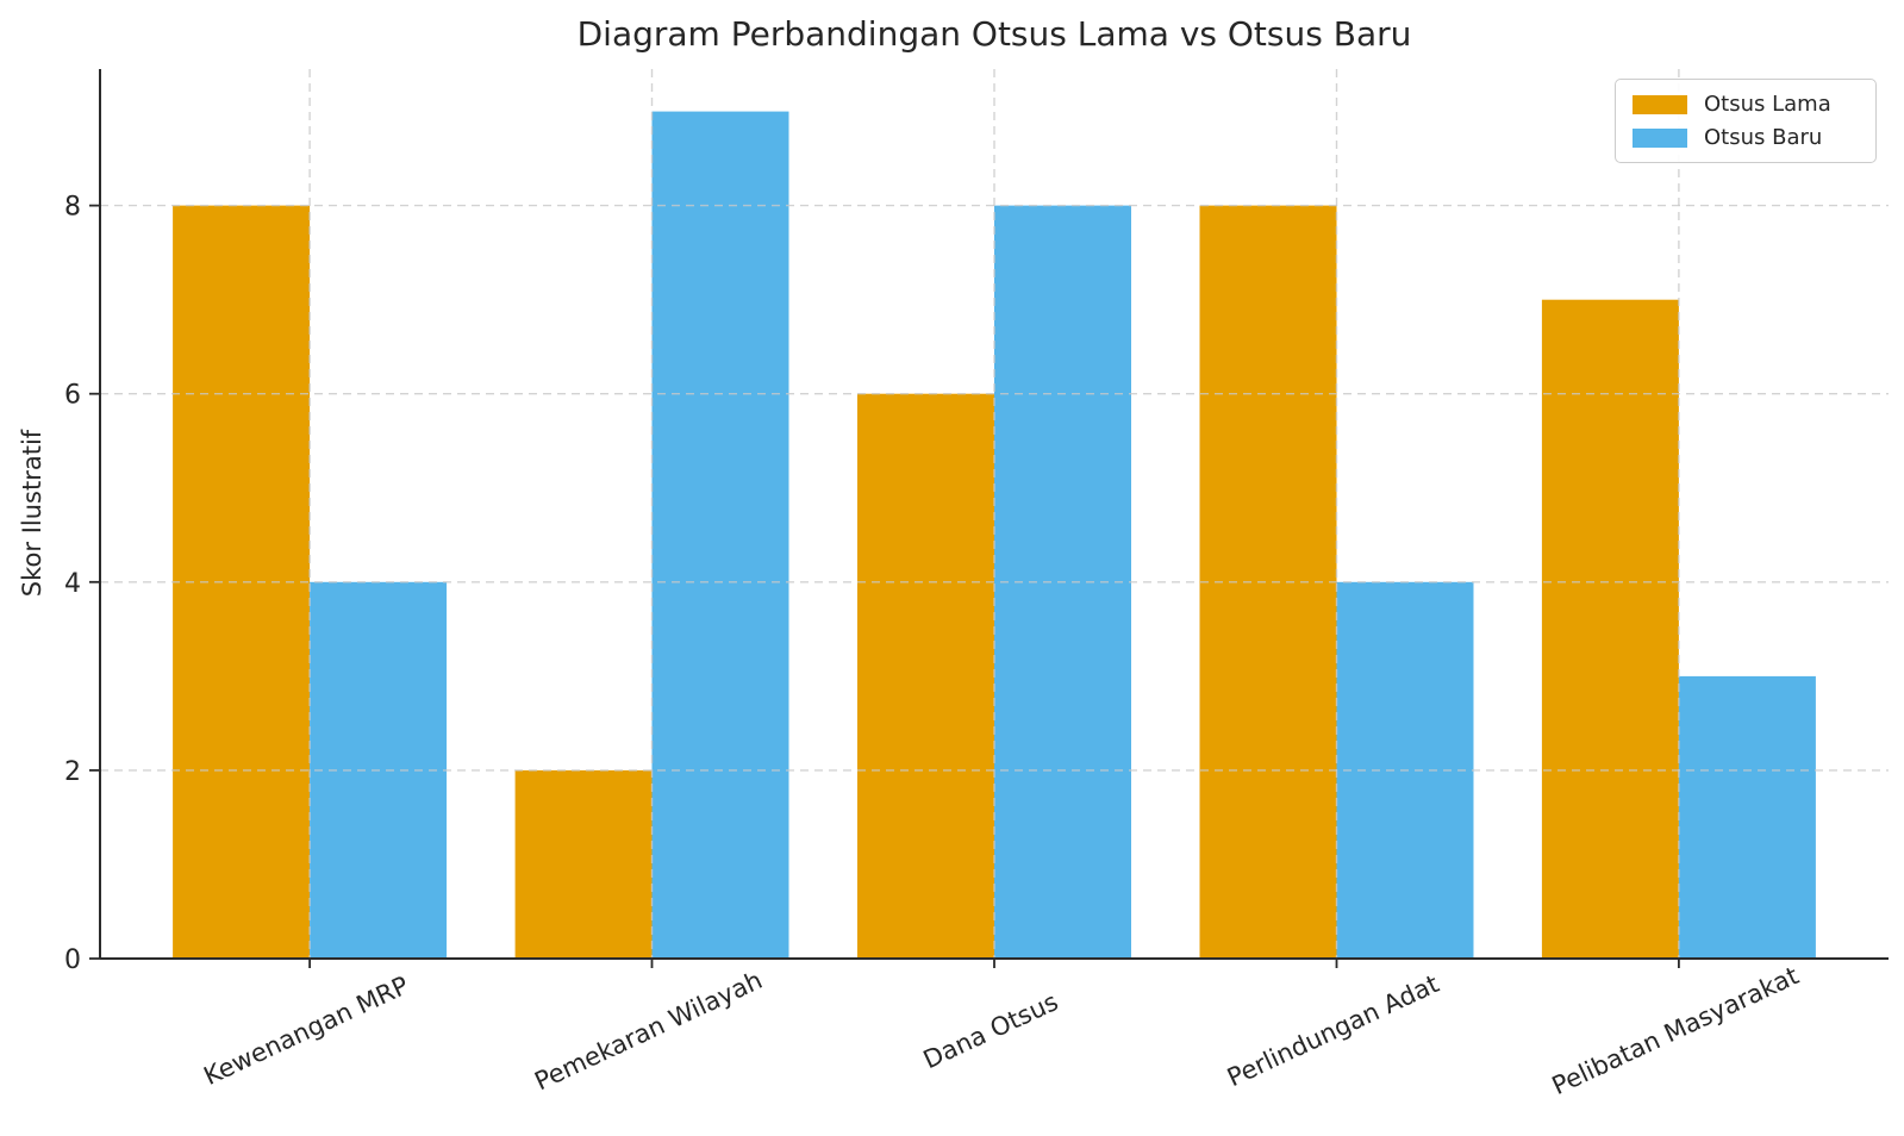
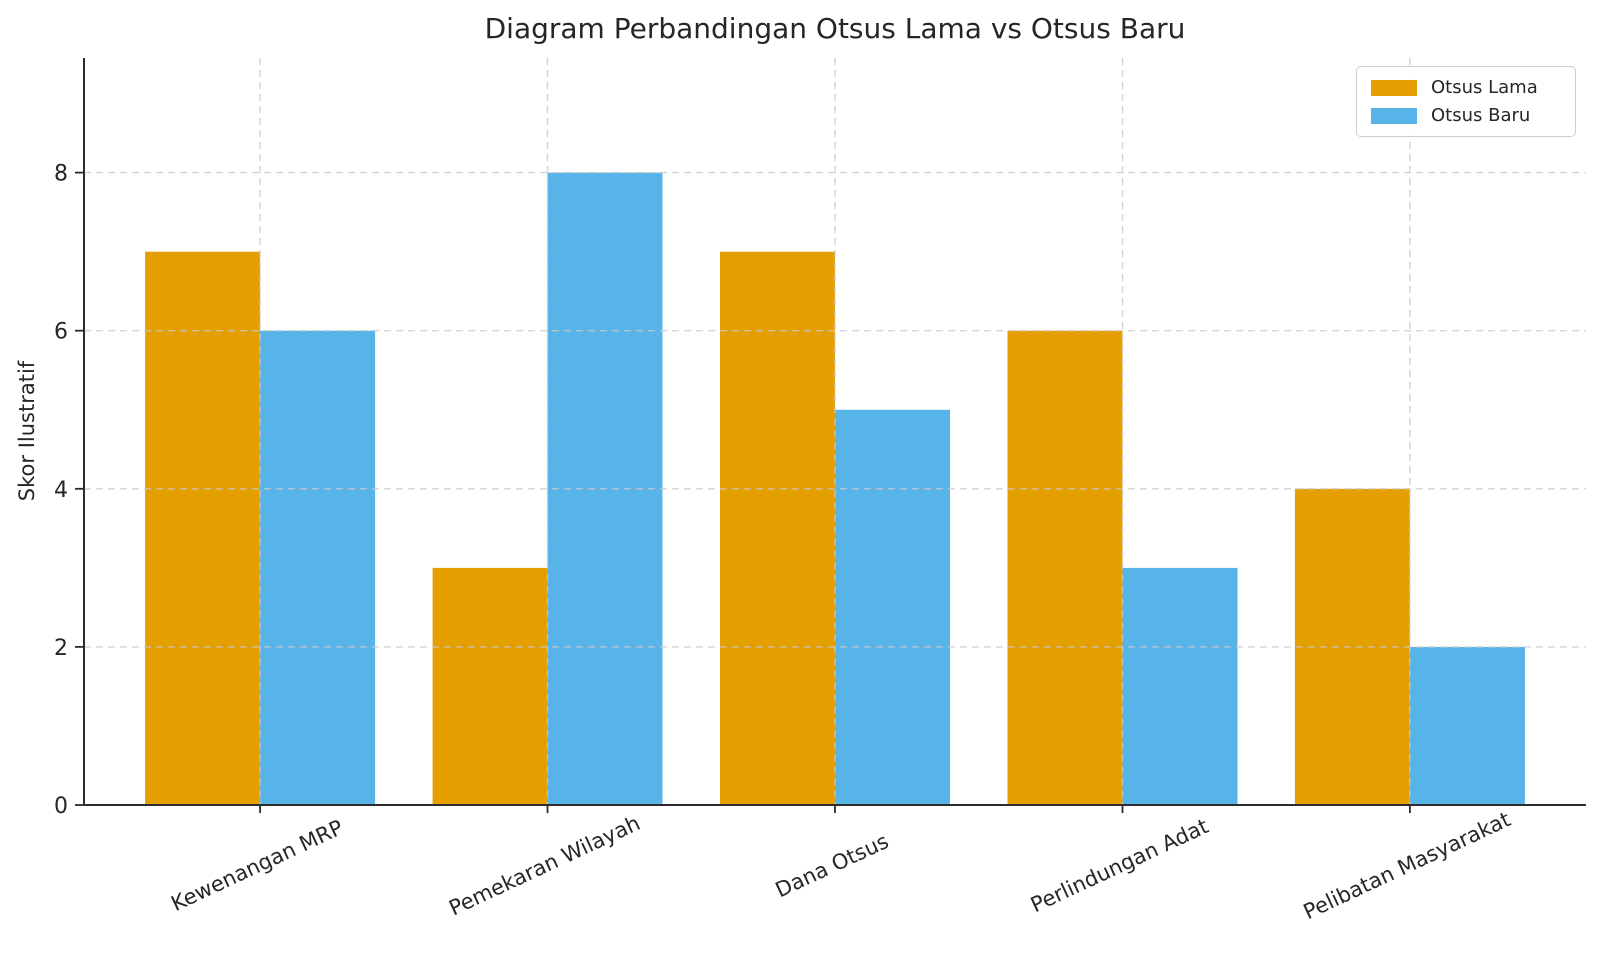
Otsus Lama/Kewenangan MRP: 8 -> 7
Otsus Baru/Kewenangan MRP: 4 -> 6
Otsus Lama/Pemekaran Wilayah: 2 -> 3
Otsus Baru/Pemekaran Wilayah: 9 -> 8
Otsus Lama/Dana Otsus: 6 -> 7
Otsus Baru/Dana Otsus: 8 -> 5
Otsus Lama/Perlindungan Adat: 8 -> 6
Otsus Baru/Perlindungan Adat: 4 -> 3
Otsus Lama/Pelibatan Masyarakat: 7 -> 4
Otsus Baru/Pelibatan Masyarakat: 3 -> 2
